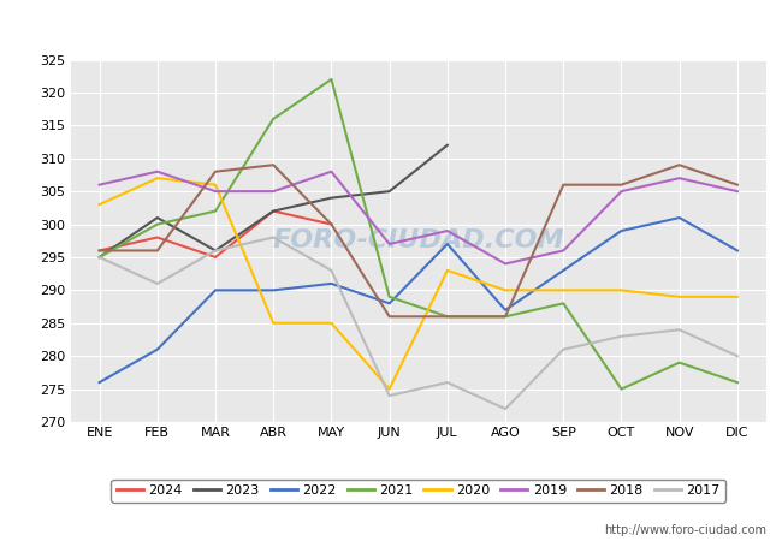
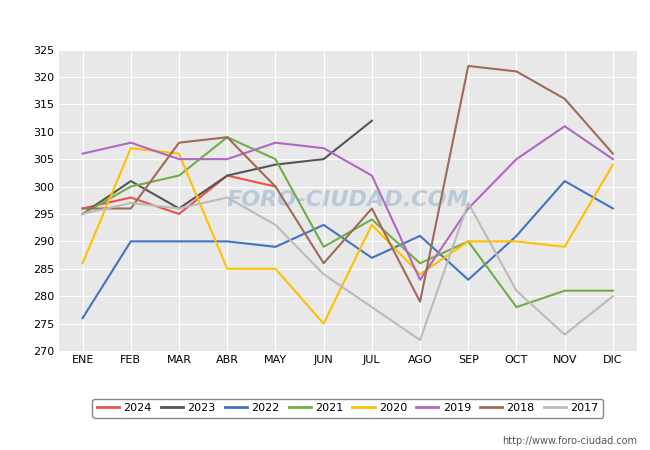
2020/ENE: 303 -> 286
2022/FEB: 281 -> 290
2017/FEB: 291 -> 297
2021/ABR: 316 -> 309
2022/MAY: 291 -> 289
2021/MAY: 322 -> 305
2022/JUN: 288 -> 293
2019/JUN: 297 -> 307
2017/JUN: 274 -> 284
2022/JUL: 297 -> 287
2021/JUL: 286 -> 294
2019/JUL: 299 -> 302
2018/JUL: 286 -> 296
2017/JUL: 276 -> 278
2022/AGO: 287 -> 291
2020/AGO: 290 -> 284
2019/AGO: 294 -> 283
2018/AGO: 286 -> 279
2022/SEP: 293 -> 283
2021/SEP: 288 -> 290
2018/SEP: 306 -> 322
2017/SEP: 281 -> 297
2022/OCT: 299 -> 291
2021/OCT: 275 -> 278
2018/OCT: 306 -> 321
2017/OCT: 283 -> 281
2021/NOV: 279 -> 281
2019/NOV: 307 -> 311
2018/NOV: 309 -> 316
2017/NOV: 284 -> 273
2021/DIC: 276 -> 281
2020/DIC: 289 -> 304
